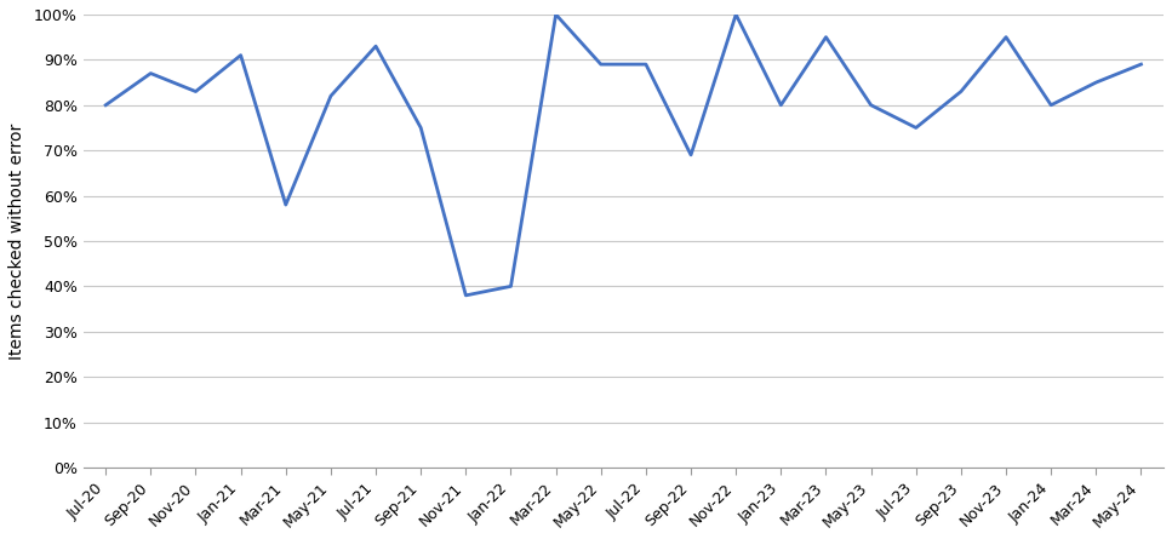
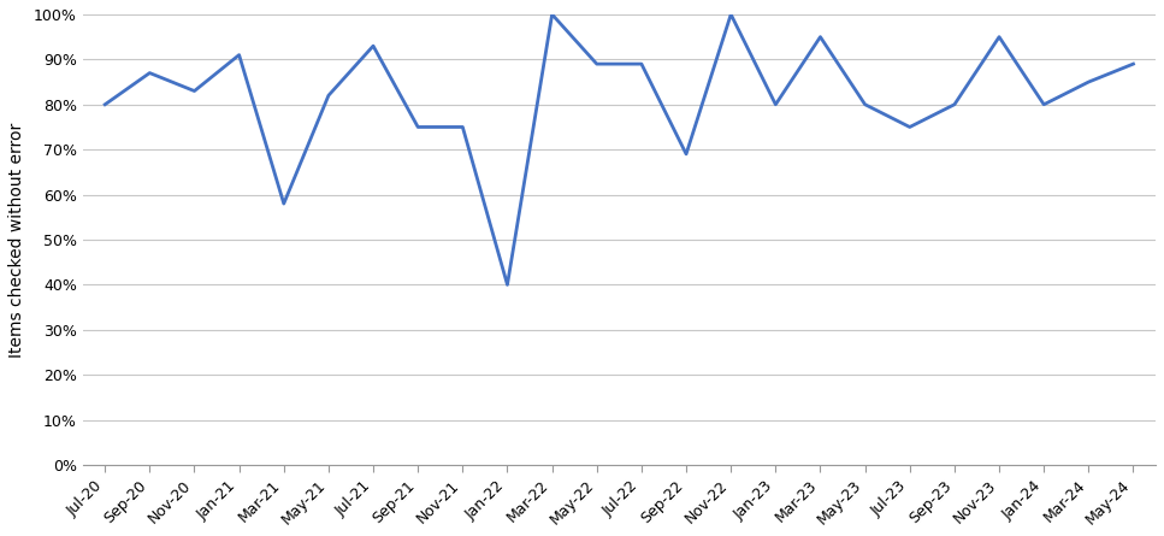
Nov-21: 38% -> 75%
Sep-23: 83% -> 80%
